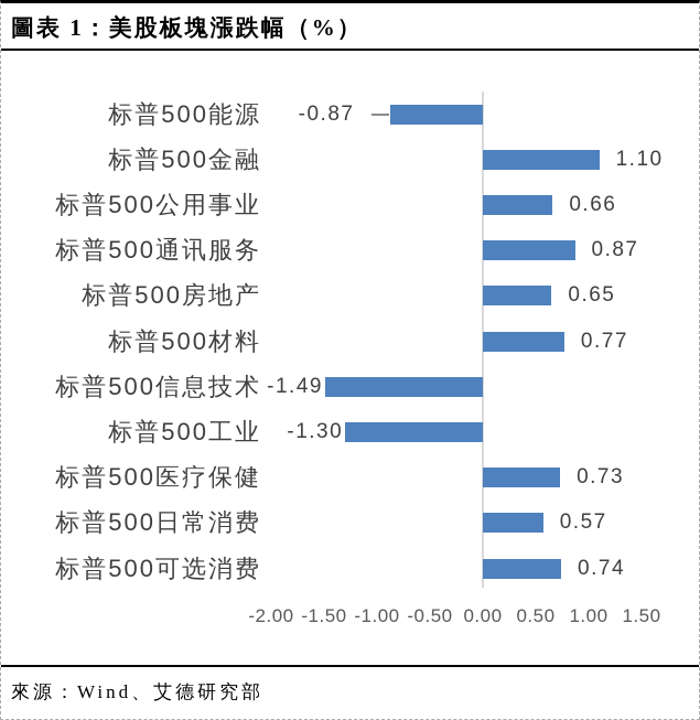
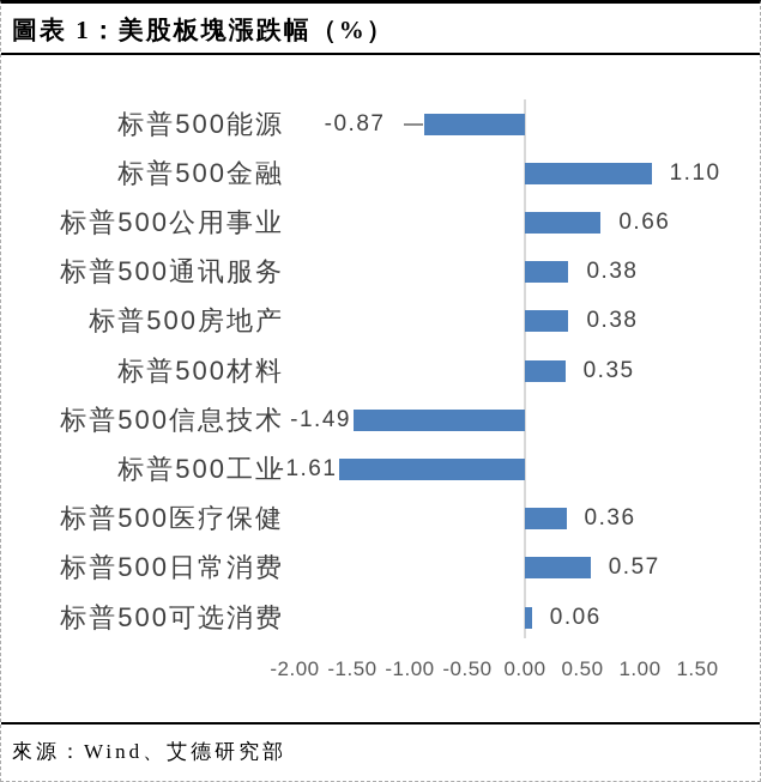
标普500通讯服务: 0.87 -> 0.38
标普500房地产: 0.65 -> 0.38
标普500材料: 0.77 -> 0.35
标普500工业: -1.30 -> -1.61
标普500医疗保健: 0.73 -> 0.36
标普500可选消费: 0.74 -> 0.06
